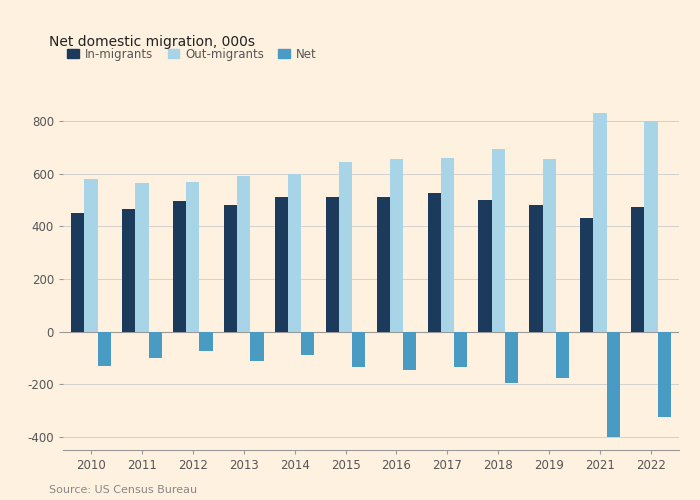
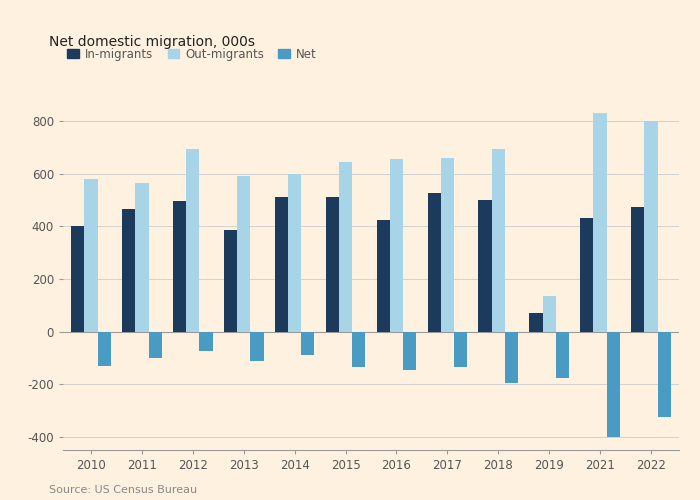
In-migrants/2010: 450 -> 400
Out-migrants/2012: 570 -> 695
In-migrants/2013: 480 -> 385
In-migrants/2016: 510 -> 425
In-migrants/2019: 480 -> 70
Out-migrants/2019: 655 -> 135
